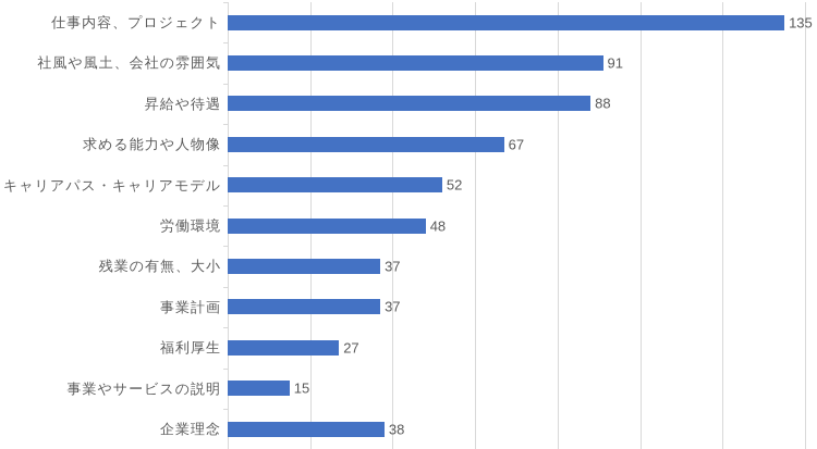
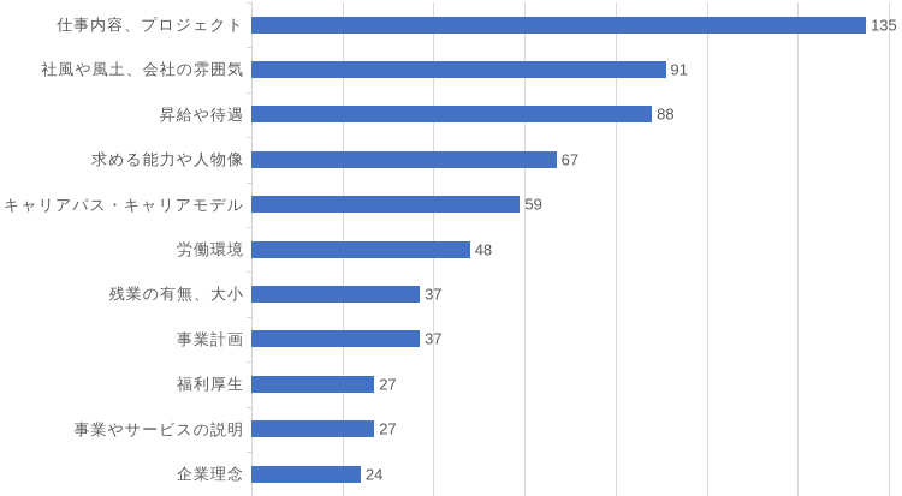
キャリアパス・キャリアモデル: 52 -> 59
事業やサービスの説明: 15 -> 27
企業理念: 38 -> 24
